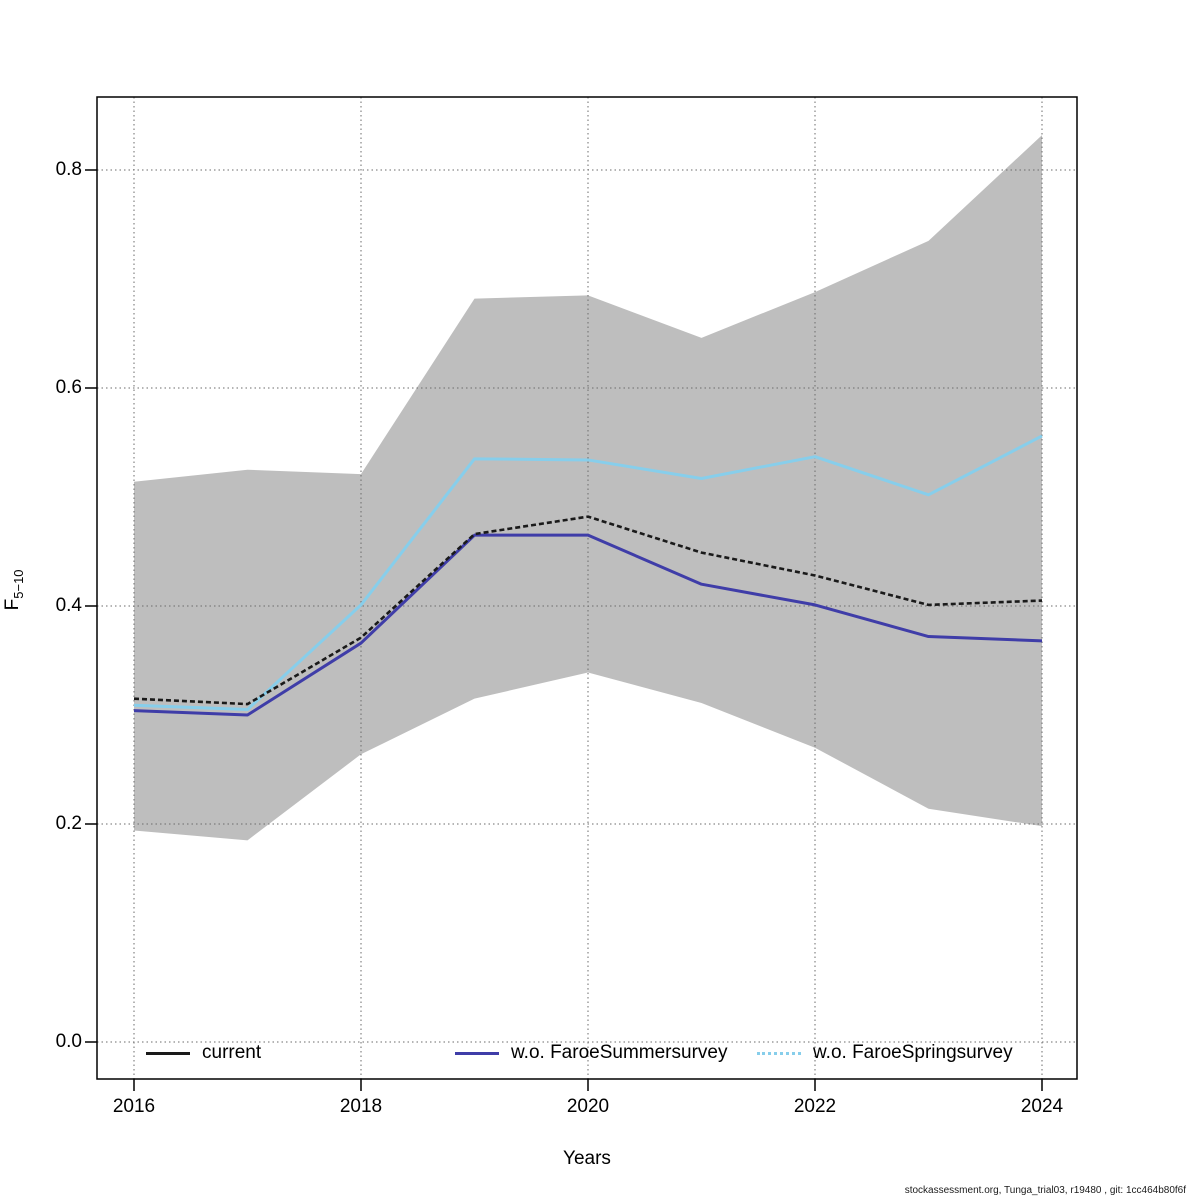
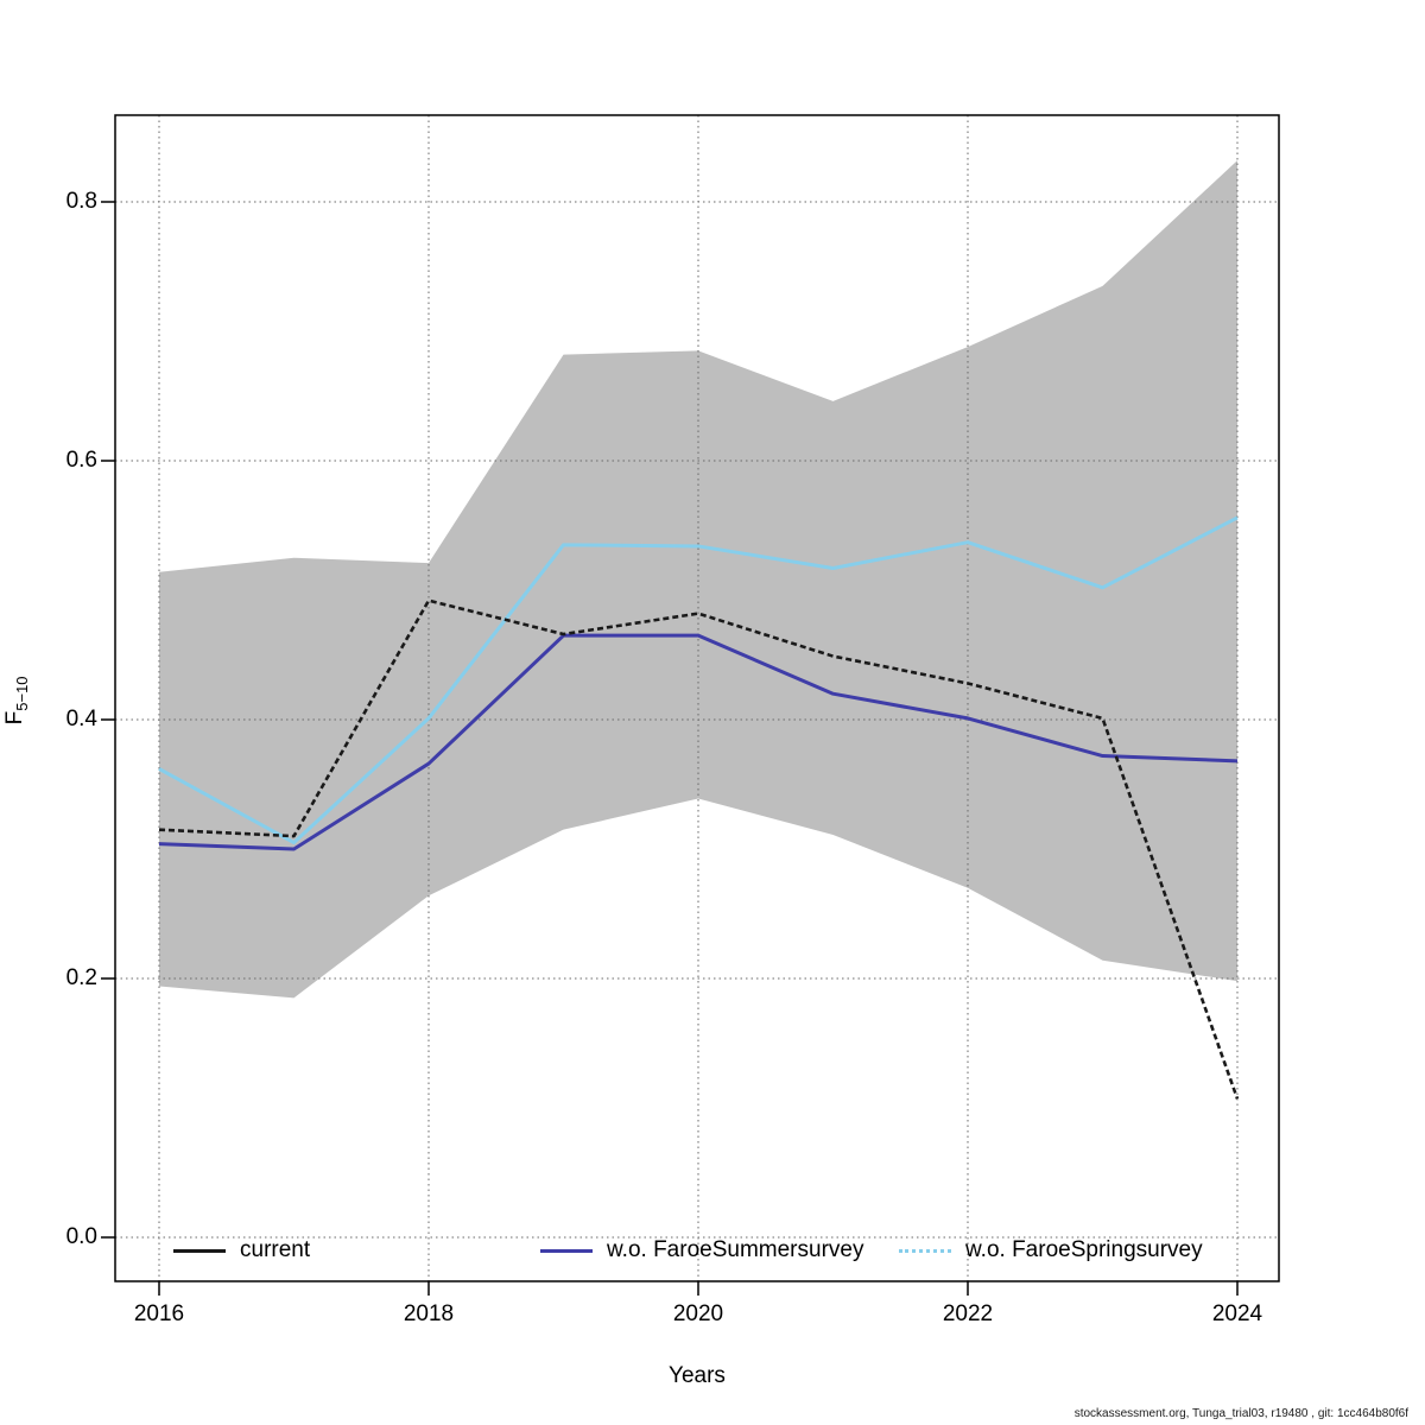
w.o. FaroeSpringsurvey/2016: 0.309 -> 0.362
current/2018: 0.371 -> 0.492
current/2024: 0.405 -> 0.107
